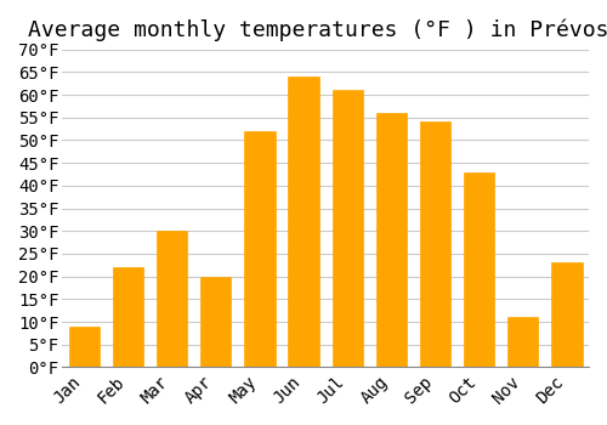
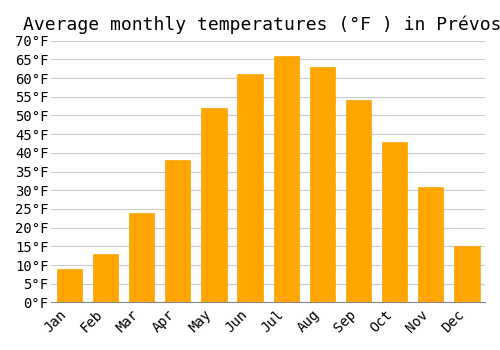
Feb: 22°F -> 13°F
Mar: 30°F -> 24°F
Apr: 20°F -> 38°F
Jun: 64°F -> 61°F
Jul: 61°F -> 66°F
Aug: 56°F -> 63°F
Nov: 11°F -> 31°F
Dec: 23°F -> 15°F
